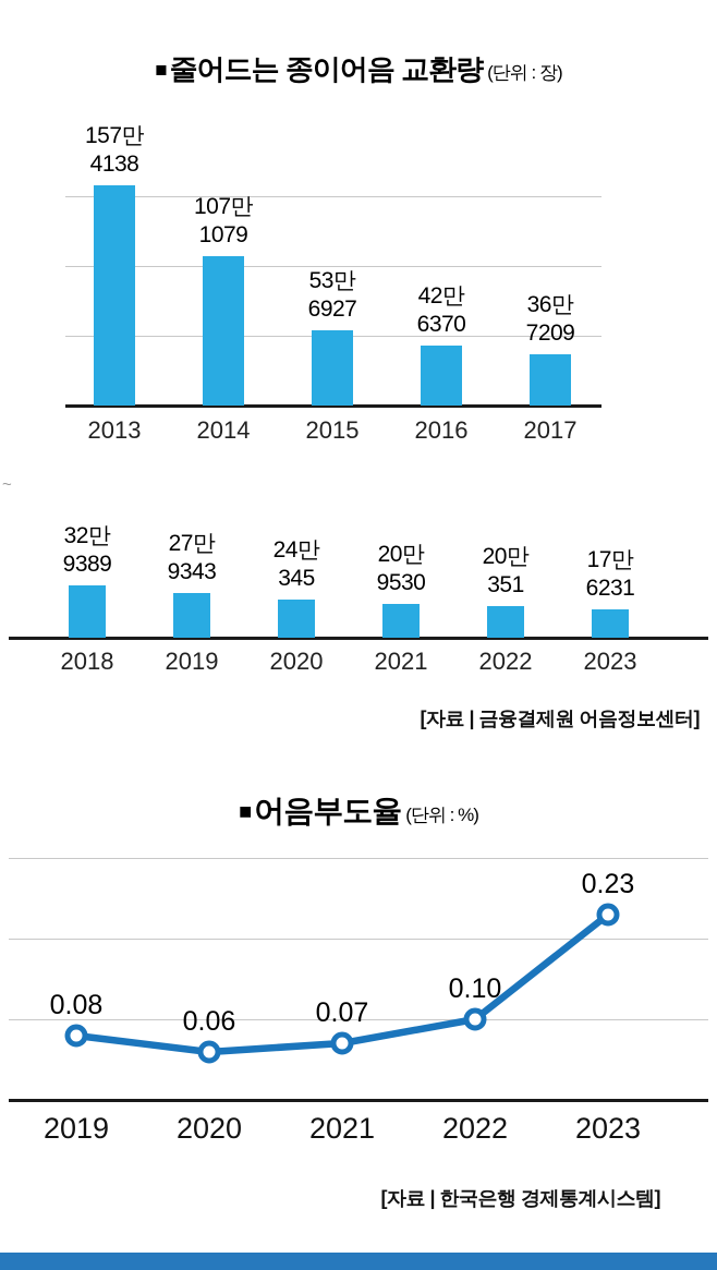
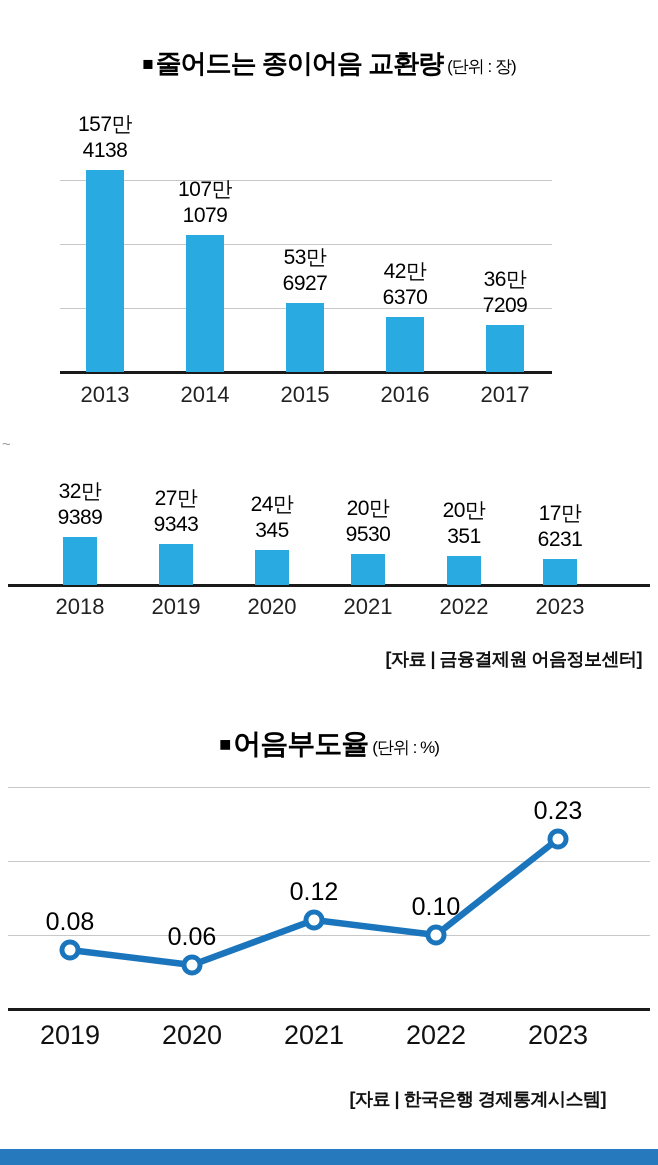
어음부도율/2021: 0.07 -> 0.12
